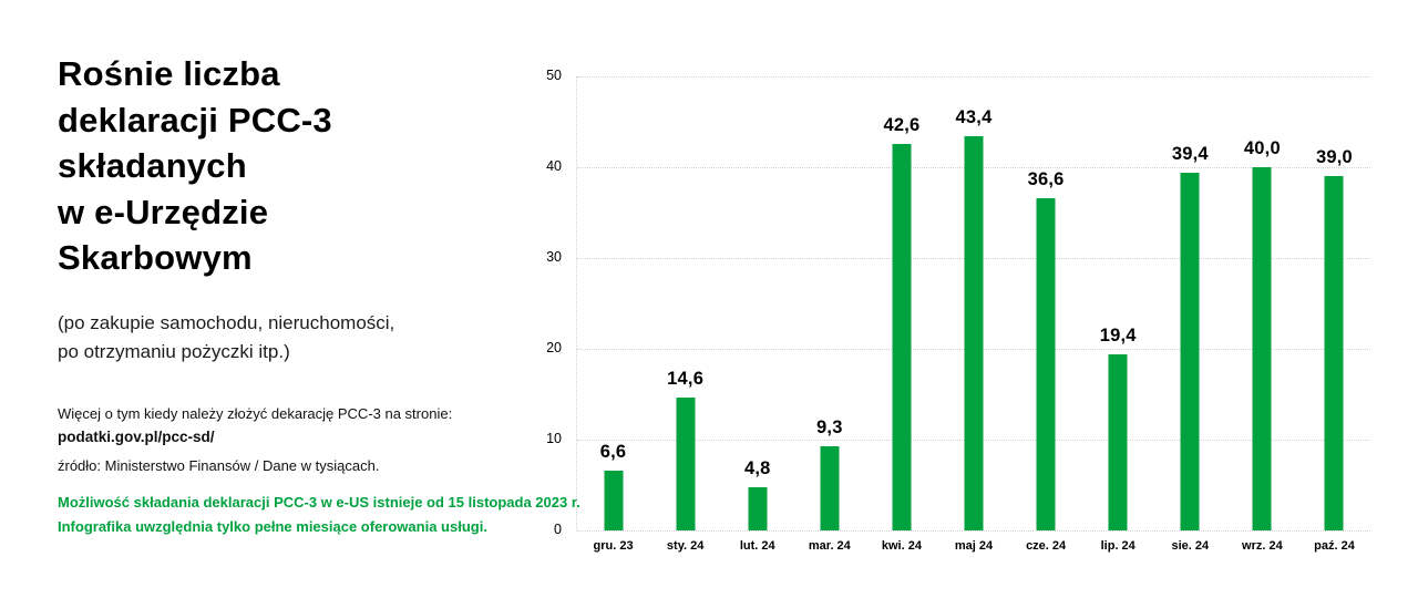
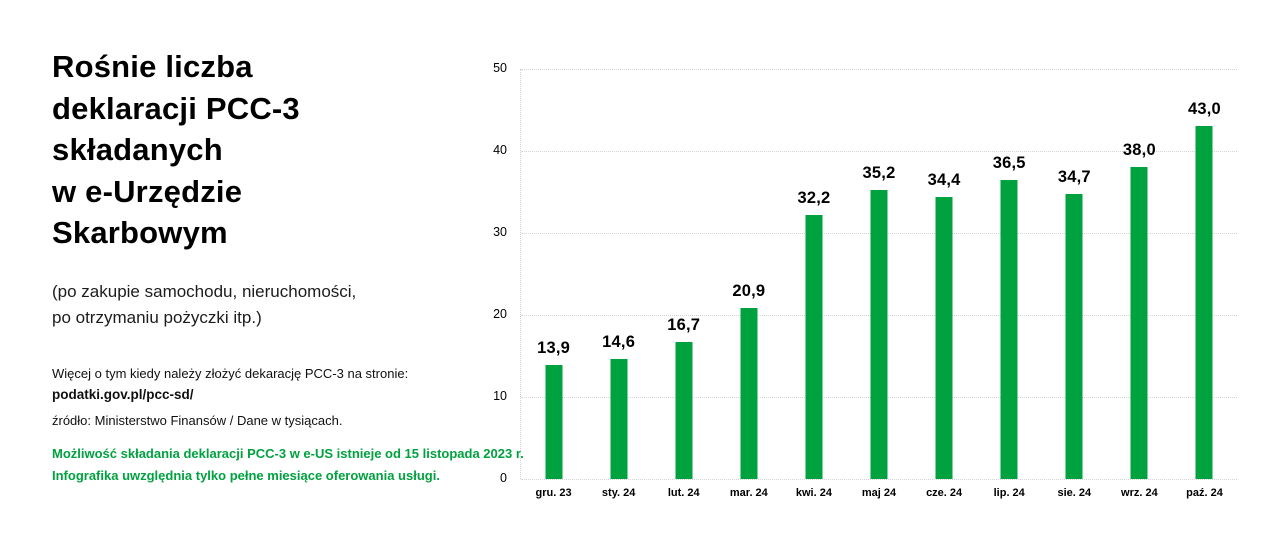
gru. 23: 6,6 -> 13,9
lut. 24: 4,8 -> 16,7
mar. 24: 9,3 -> 20,9
kwi. 24: 42,6 -> 32,2
maj 24: 43,4 -> 35,2
cze. 24: 36,6 -> 34,4
lip. 24: 19,4 -> 36,5
sie. 24: 39,4 -> 34,7
wrz. 24: 40,0 -> 38,0
paź. 24: 39,0 -> 43,0
